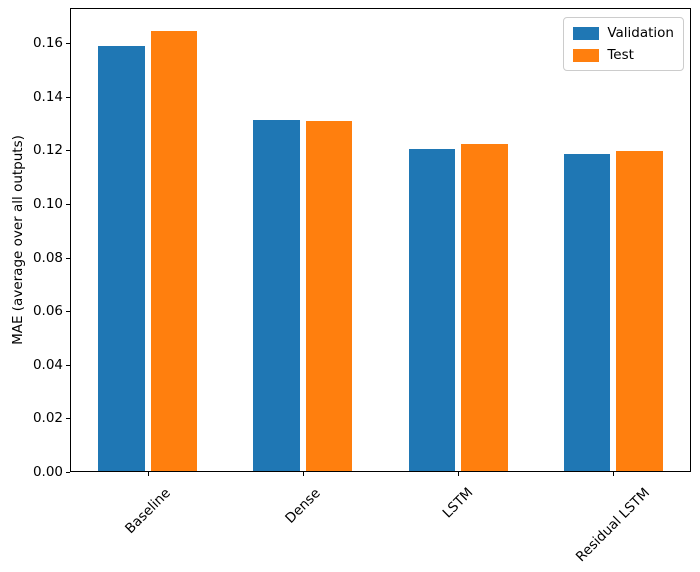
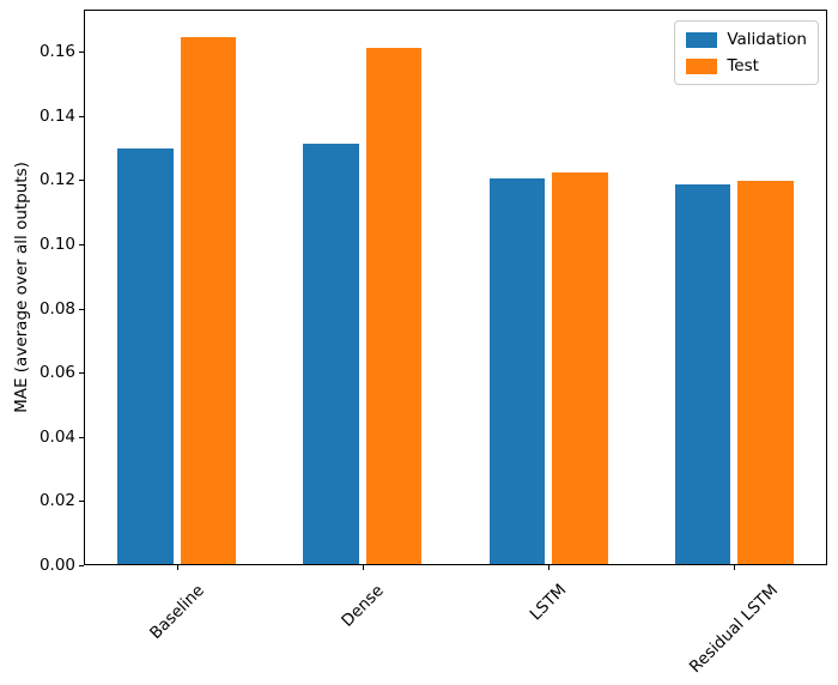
Validation/Baseline: 0.159 -> 0.130
Test/Dense: 0.131 -> 0.161
